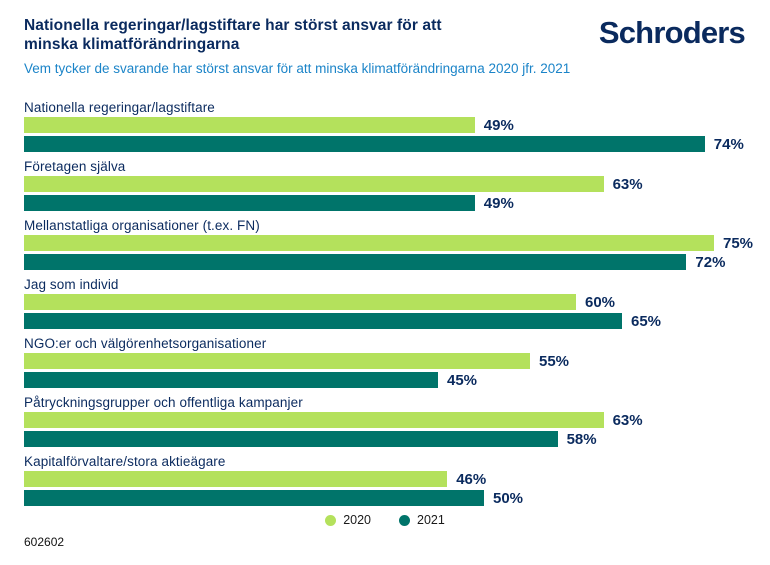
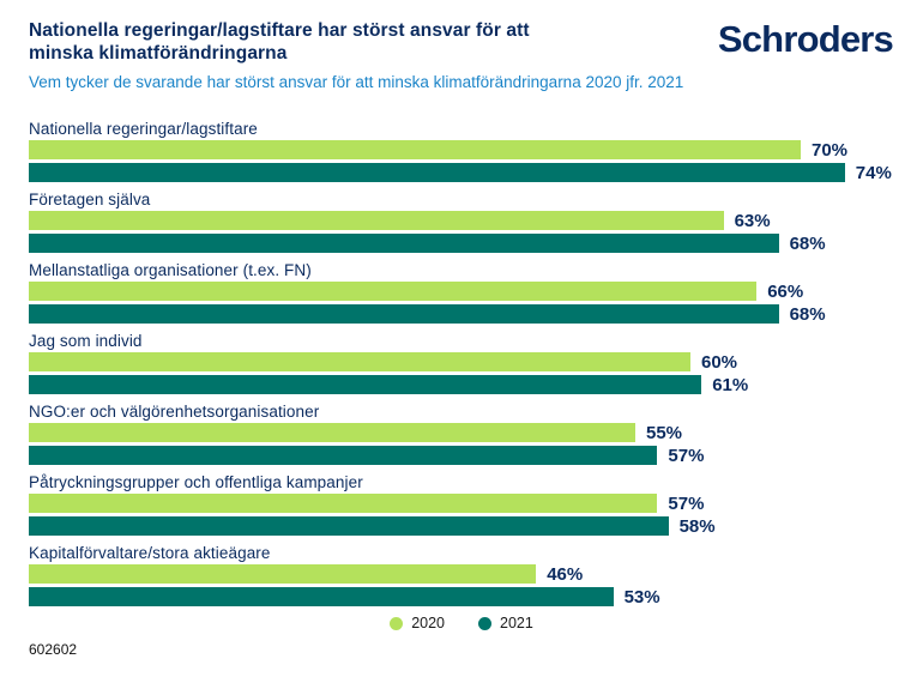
2020/Nationella regeringar/lagstiftare: 49% -> 70%
2021/Företagen själva: 49% -> 68%
2020/Mellanstatliga organisationer (t.ex. FN): 75% -> 66%
2021/Mellanstatliga organisationer (t.ex. FN): 72% -> 68%
2021/Jag som individ: 65% -> 61%
2021/NGO:er och välgörenhetsorganisationer: 45% -> 57%
2020/Påtryckningsgrupper och offentliga kampanjer: 63% -> 57%
2021/Kapitalförvaltare/stora aktieägare: 50% -> 53%
